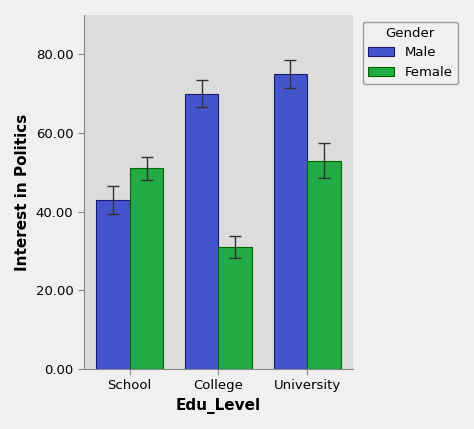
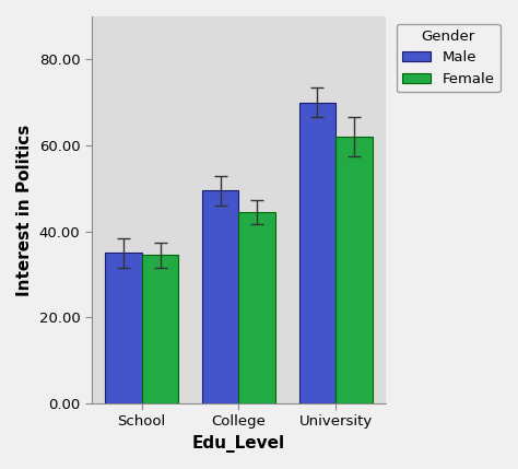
Male/School: 43.0 -> 35.0
Female/School: 51.0 -> 34.5
Male/College: 70.0 -> 49.5
Female/College: 31.0 -> 44.5
Male/University: 75.0 -> 70.0
Female/University: 53.0 -> 62.0
